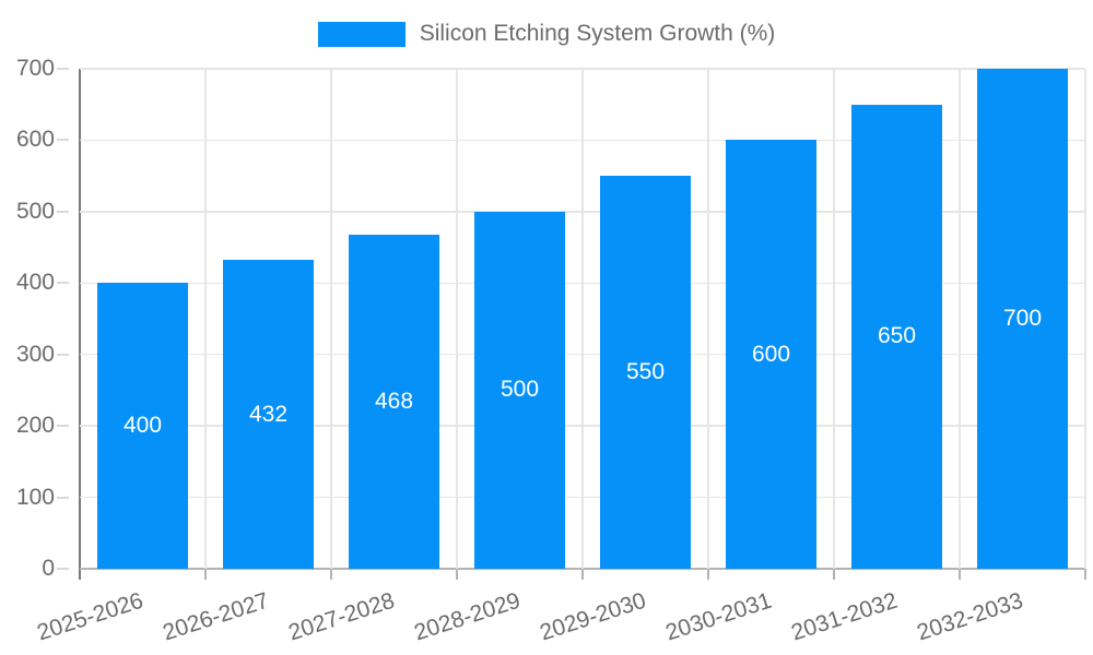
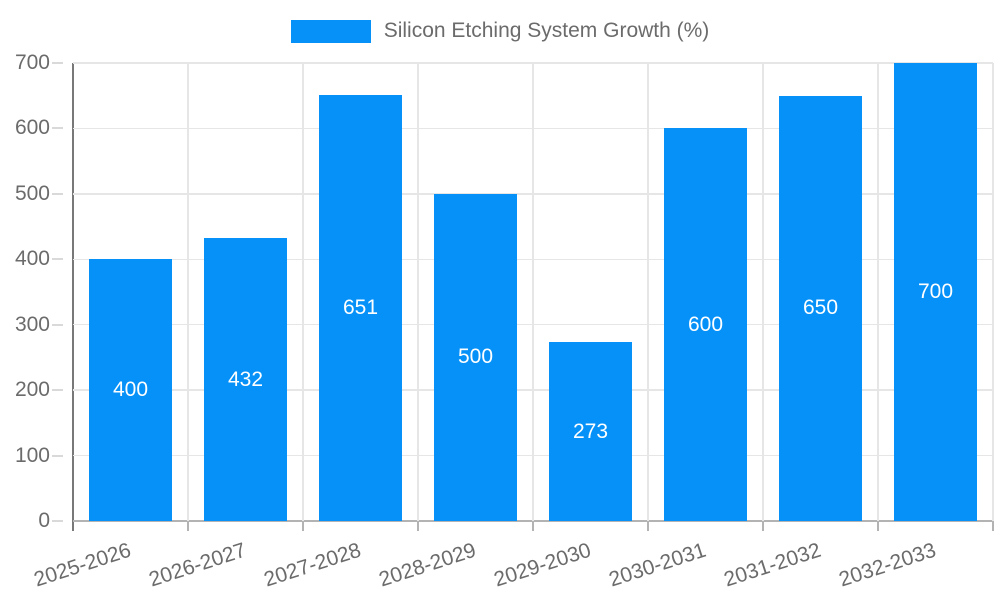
2027-2028: 468 -> 651
2029-2030: 550 -> 273
